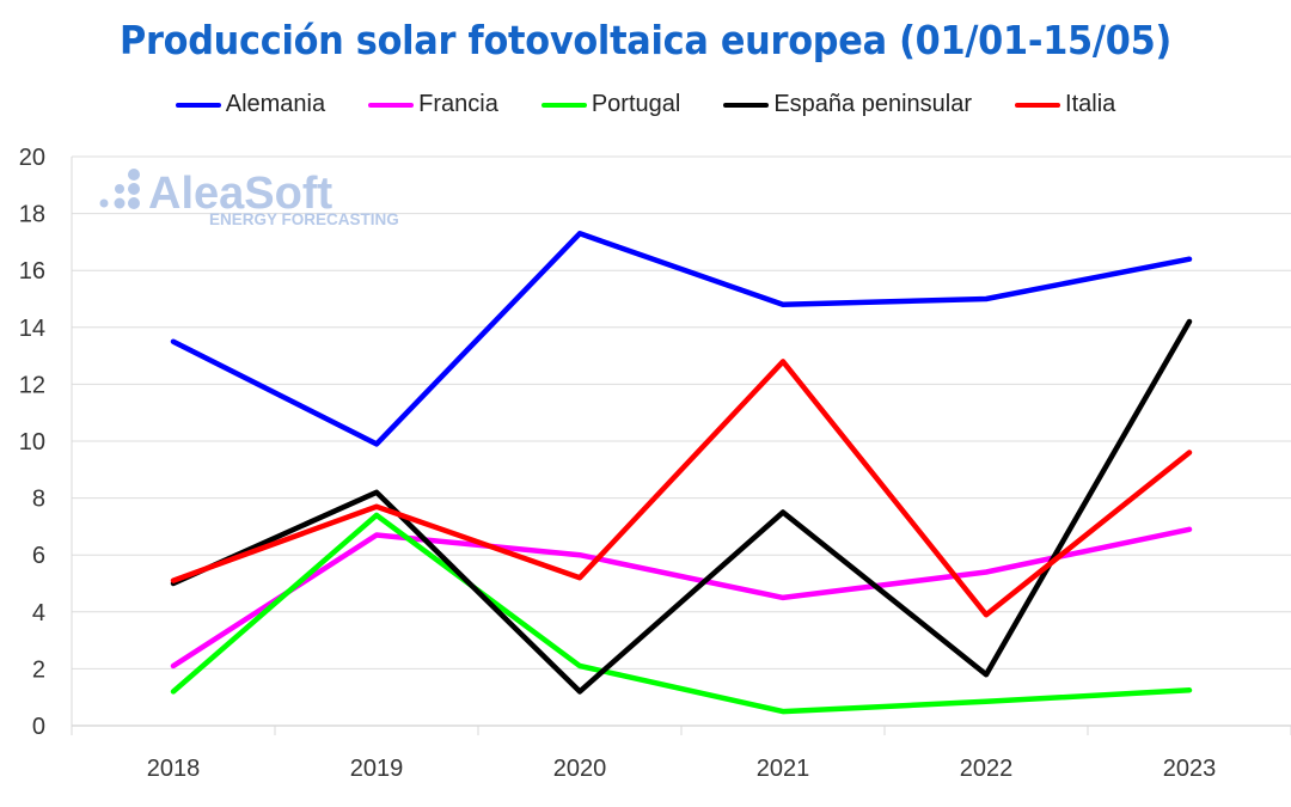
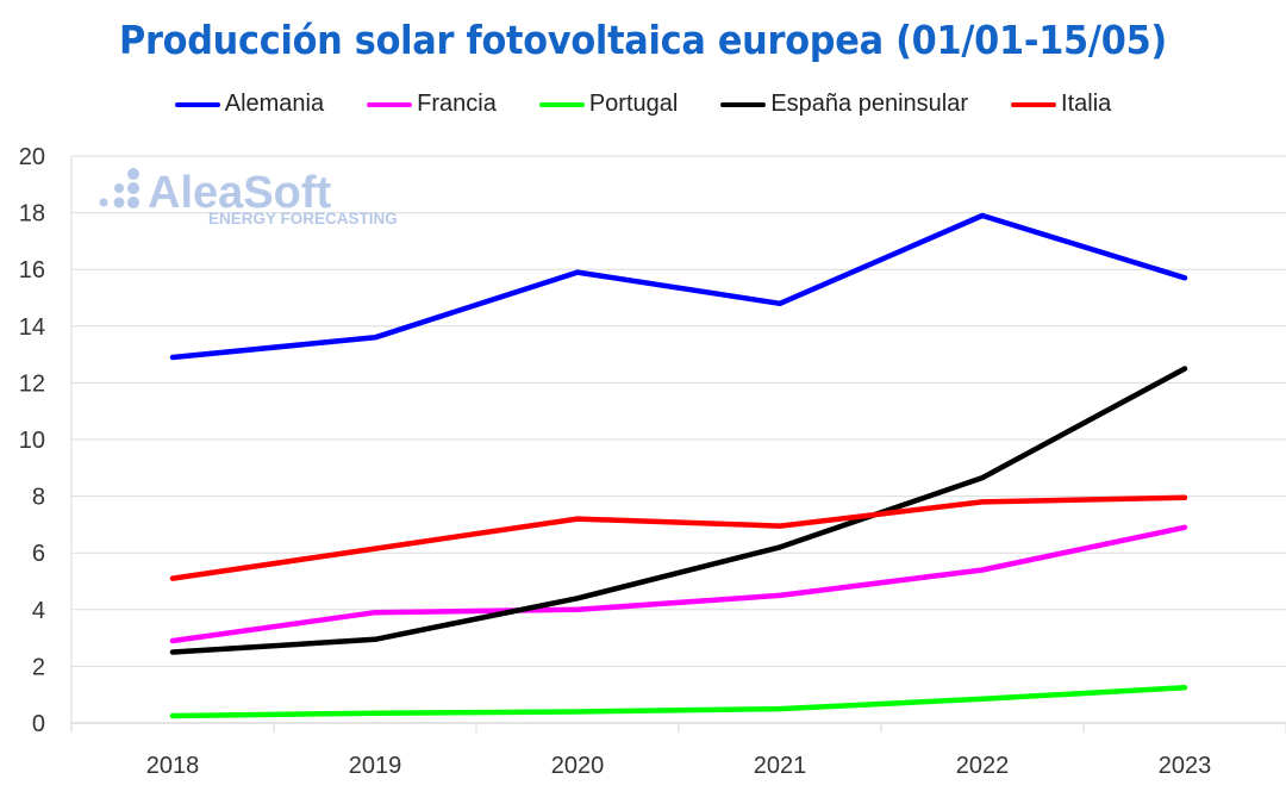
Alemania/2018: 13.5 -> 12.9
Francia/2018: 2.1 -> 2.9
Portugal/2018: 1.2 -> 0.2
España peninsular/2018: 5.0 -> 2.5
Alemania/2019: 9.9 -> 13.6
Francia/2019: 6.7 -> 3.9
Portugal/2019: 7.4 -> 0.3
España peninsular/2019: 8.2 -> 3.0
Italia/2019: 7.7 -> 6.2
Alemania/2020: 17.3 -> 15.9
Francia/2020: 6.0 -> 4.0
Portugal/2020: 2.1 -> 0.4
España peninsular/2020: 1.2 -> 4.4
Italia/2020: 5.2 -> 7.2
España peninsular/2021: 7.5 -> 6.2
Italia/2021: 12.8 -> 7.0
Alemania/2022: 15.0 -> 17.9
España peninsular/2022: 1.8 -> 8.7
Italia/2022: 3.9 -> 7.8
Alemania/2023: 16.4 -> 15.7
España peninsular/2023: 14.2 -> 12.5
Italia/2023: 9.6 -> 8.0
